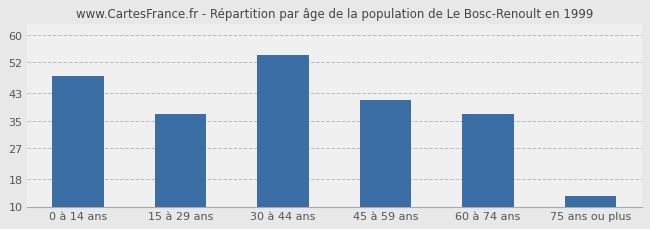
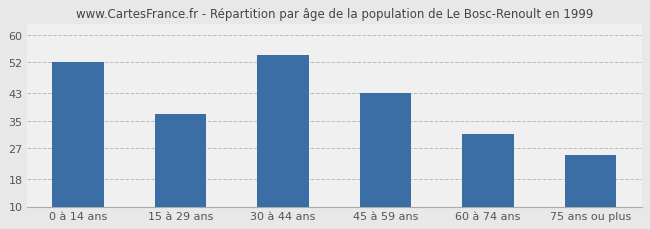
0 à 14 ans: 48 -> 52
45 à 59 ans: 41 -> 43
60 à 74 ans: 37 -> 31
75 ans ou plus: 13 -> 25
